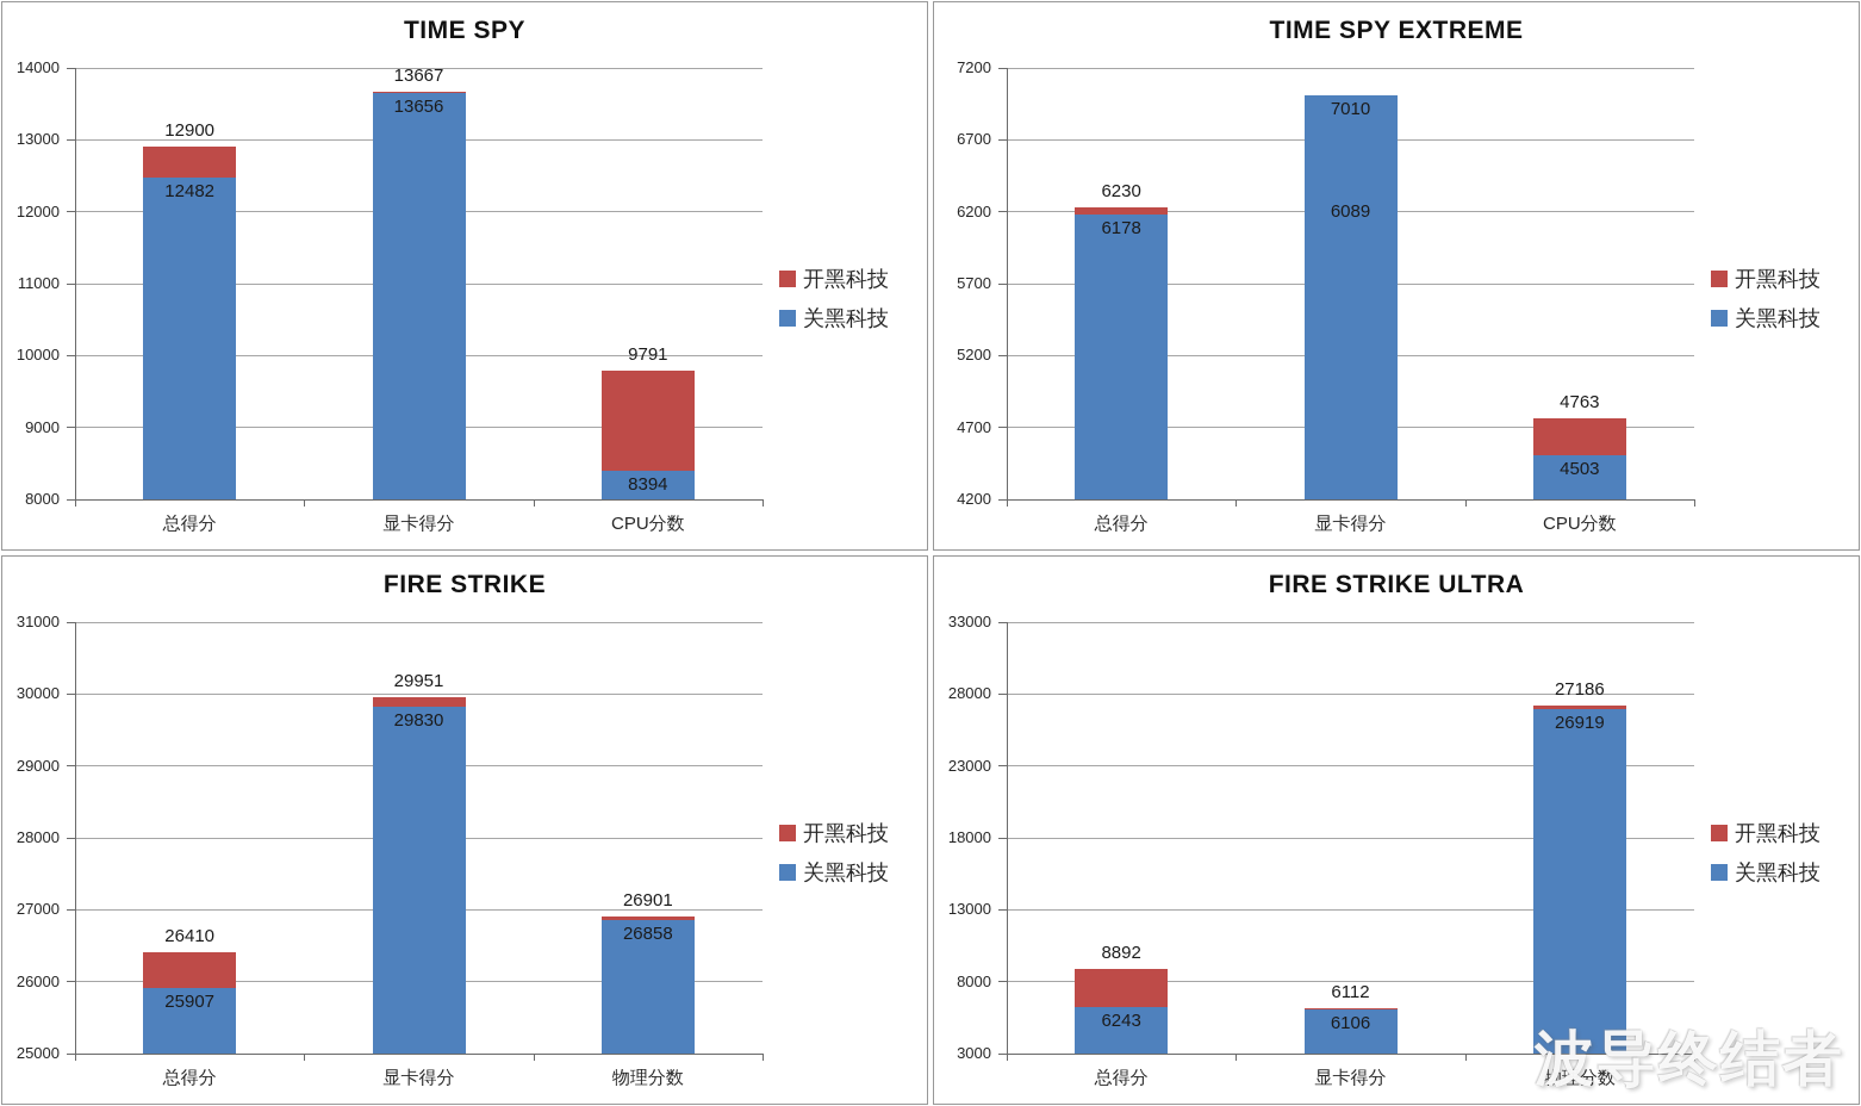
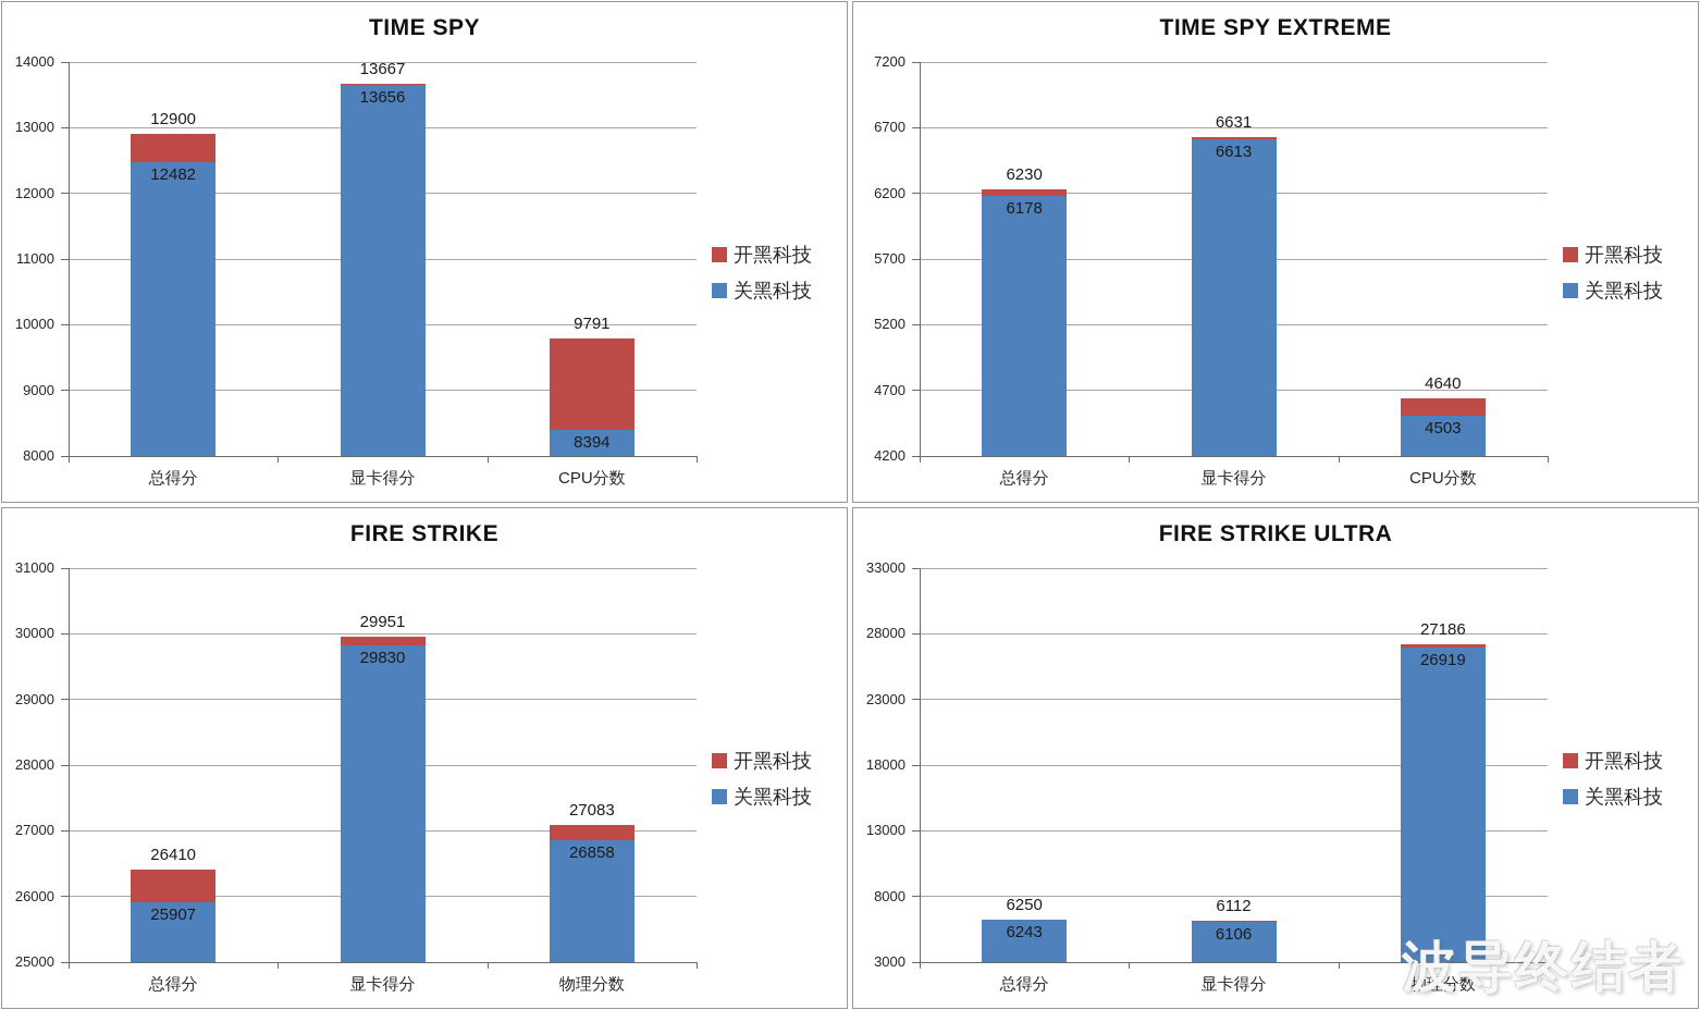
TIME SPY EXTREME/开黑科技/显卡得分: 6089 -> 6631
TIME SPY EXTREME/关黑科技/显卡得分: 7010 -> 6613
TIME SPY EXTREME/开黑科技/CPU分数: 4763 -> 4640
FIRE STRIKE/开黑科技/物理分数: 26901 -> 27083
FIRE STRIKE ULTRA/开黑科技/总得分: 8892 -> 6250
